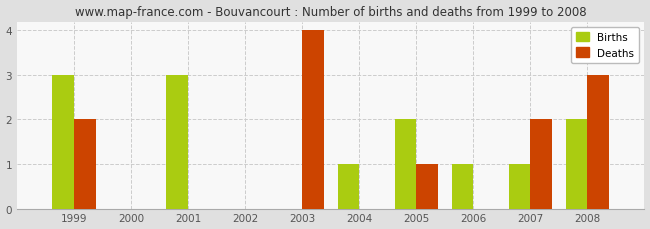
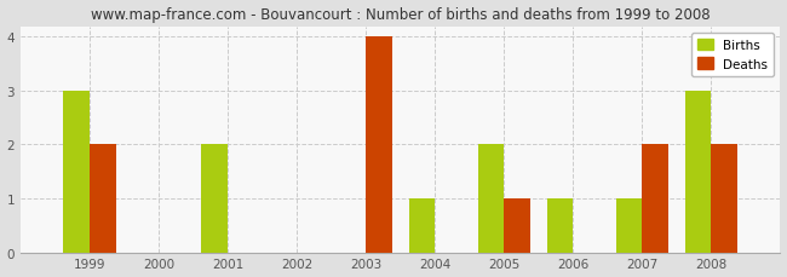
Births/2001: 3 -> 2
Births/2008: 2 -> 3
Deaths/2008: 3 -> 2
